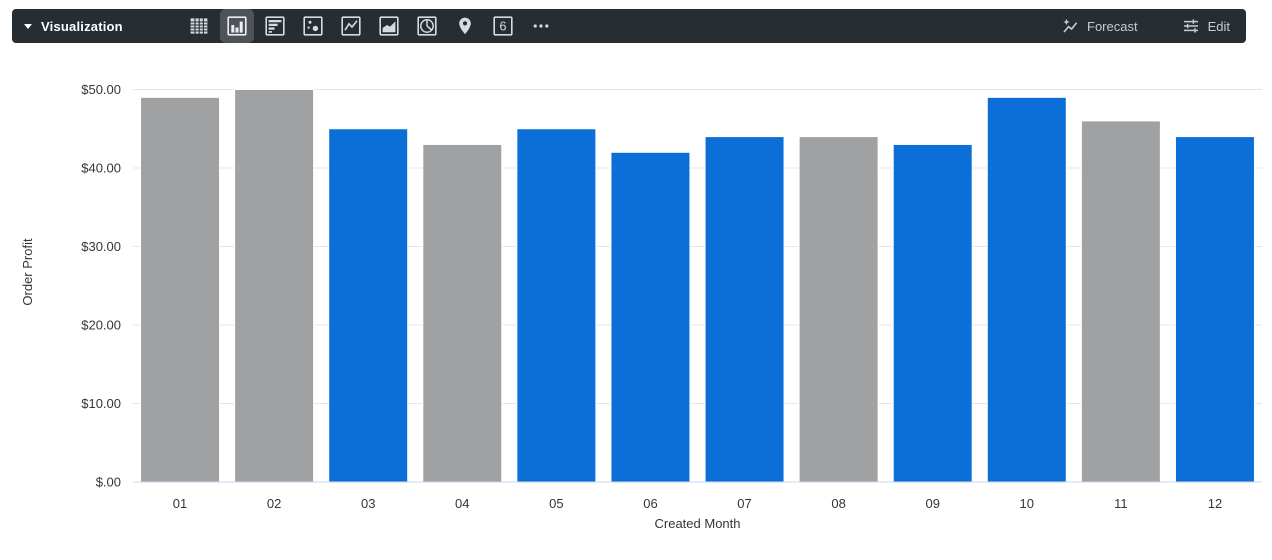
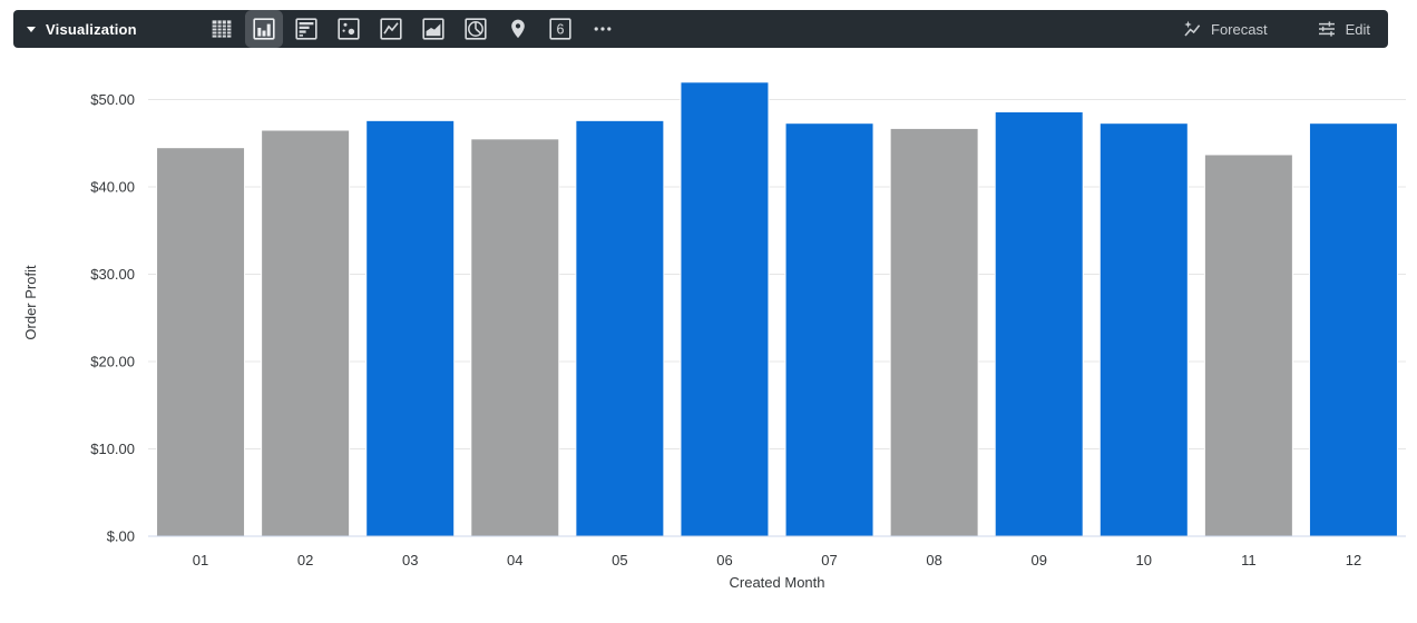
01: $49 -> $44
02: $50 -> $46
03: $45 -> $48
04: $43 -> $46
05: $45 -> $48
06: $42 -> $52
07: $44 -> $47
08: $44 -> $47
09: $43 -> $49
10: $49 -> $47
11: $46 -> $44
12: $44 -> $47
